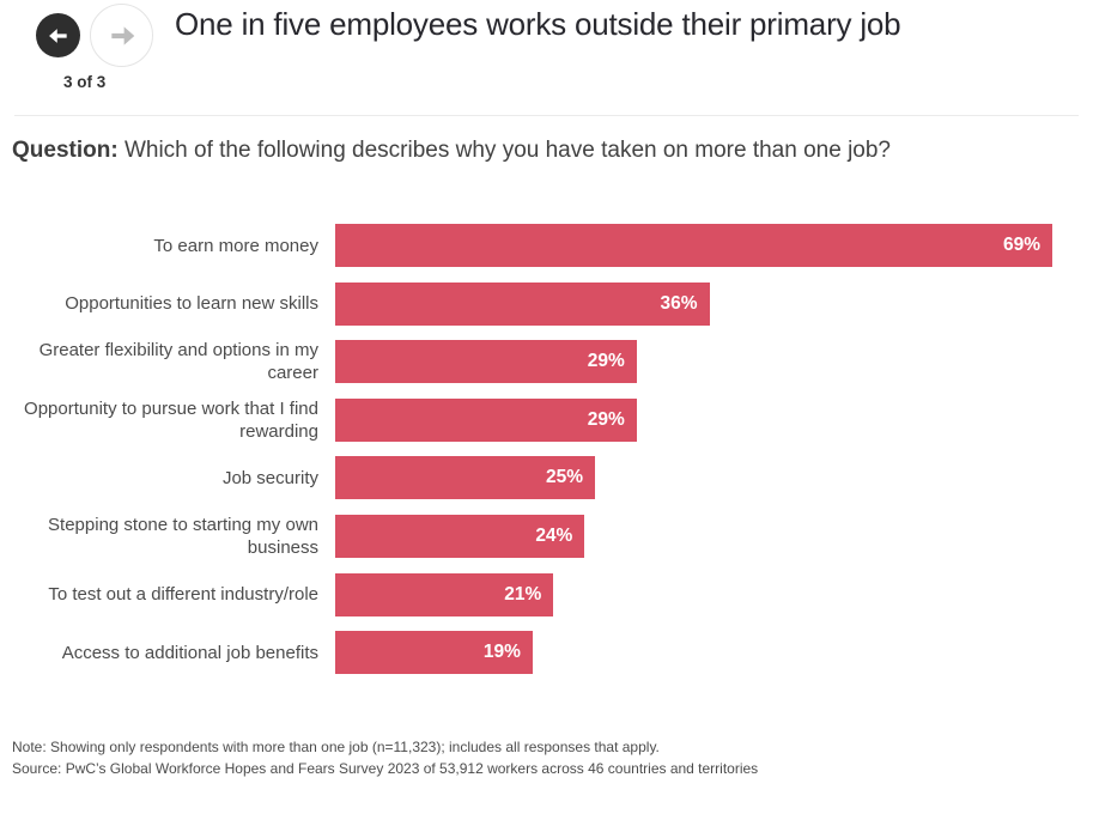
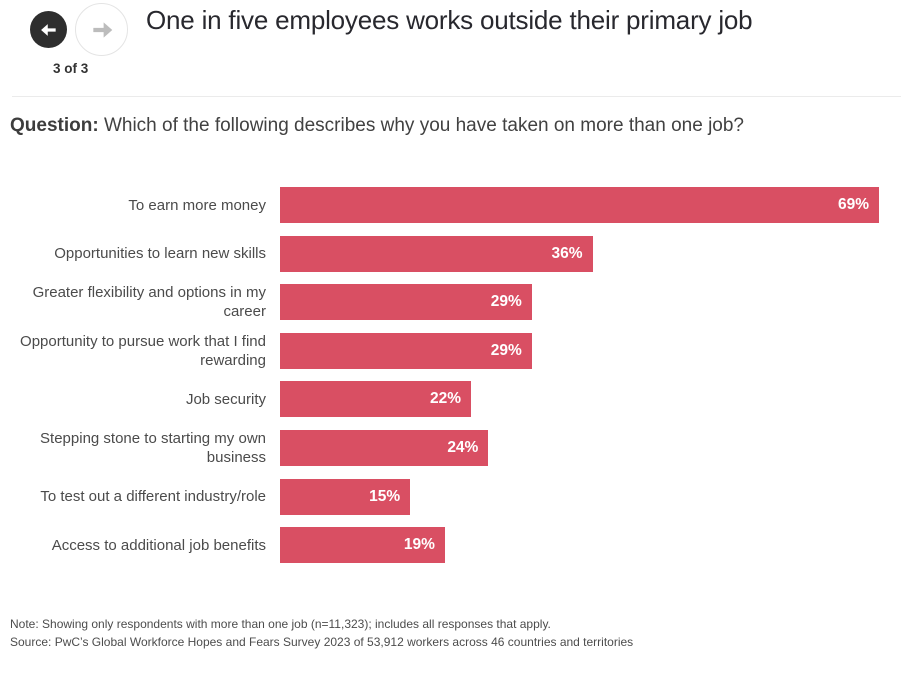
Job security: 25% -> 22%
To test out a different industry/role: 21% -> 15%
